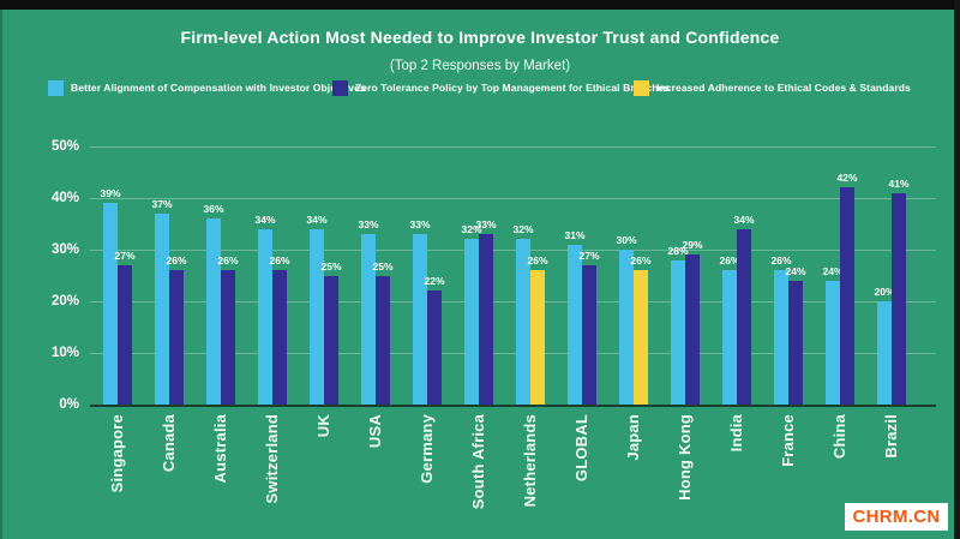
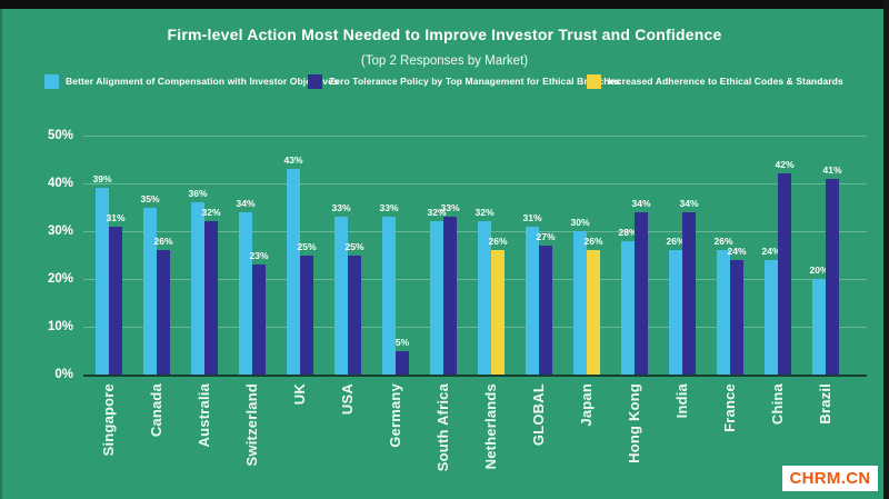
Zero Tolerance Policy by Top Management for Ethical Breaches/Singapore: 27% -> 31%
Better Alignment of Compensation with Investor Objectives/Canada: 37% -> 35%
Zero Tolerance Policy by Top Management for Ethical Breaches/Australia: 26% -> 32%
Zero Tolerance Policy by Top Management for Ethical Breaches/Switzerland: 26% -> 23%
Better Alignment of Compensation with Investor Objectives/UK: 34% -> 43%
Zero Tolerance Policy by Top Management for Ethical Breaches/Germany: 22% -> 5%
Zero Tolerance Policy by Top Management for Ethical Breaches/Hong Kong: 29% -> 34%
